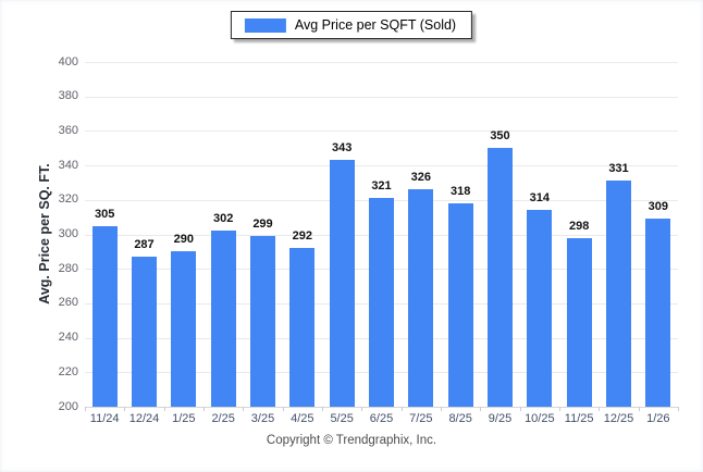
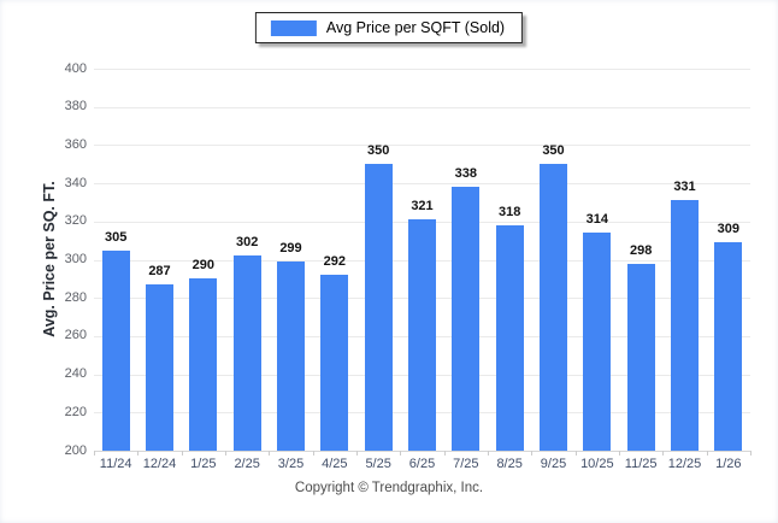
5/25: 343 -> 350
7/25: 326 -> 338
